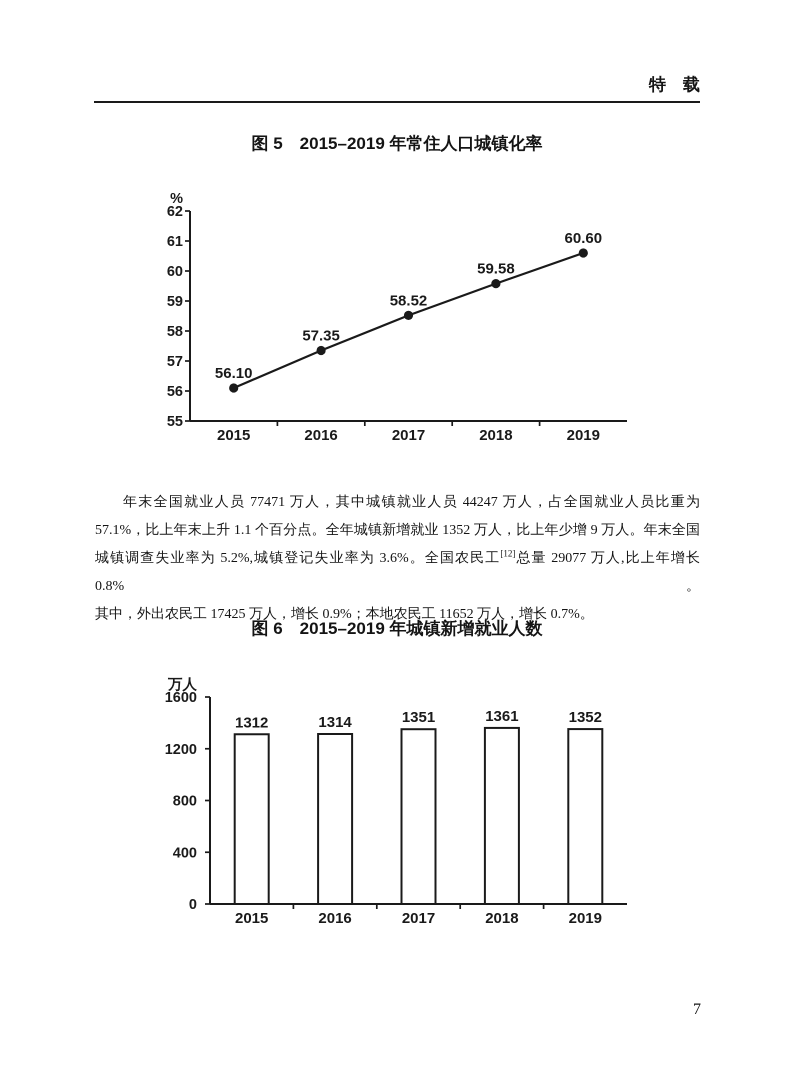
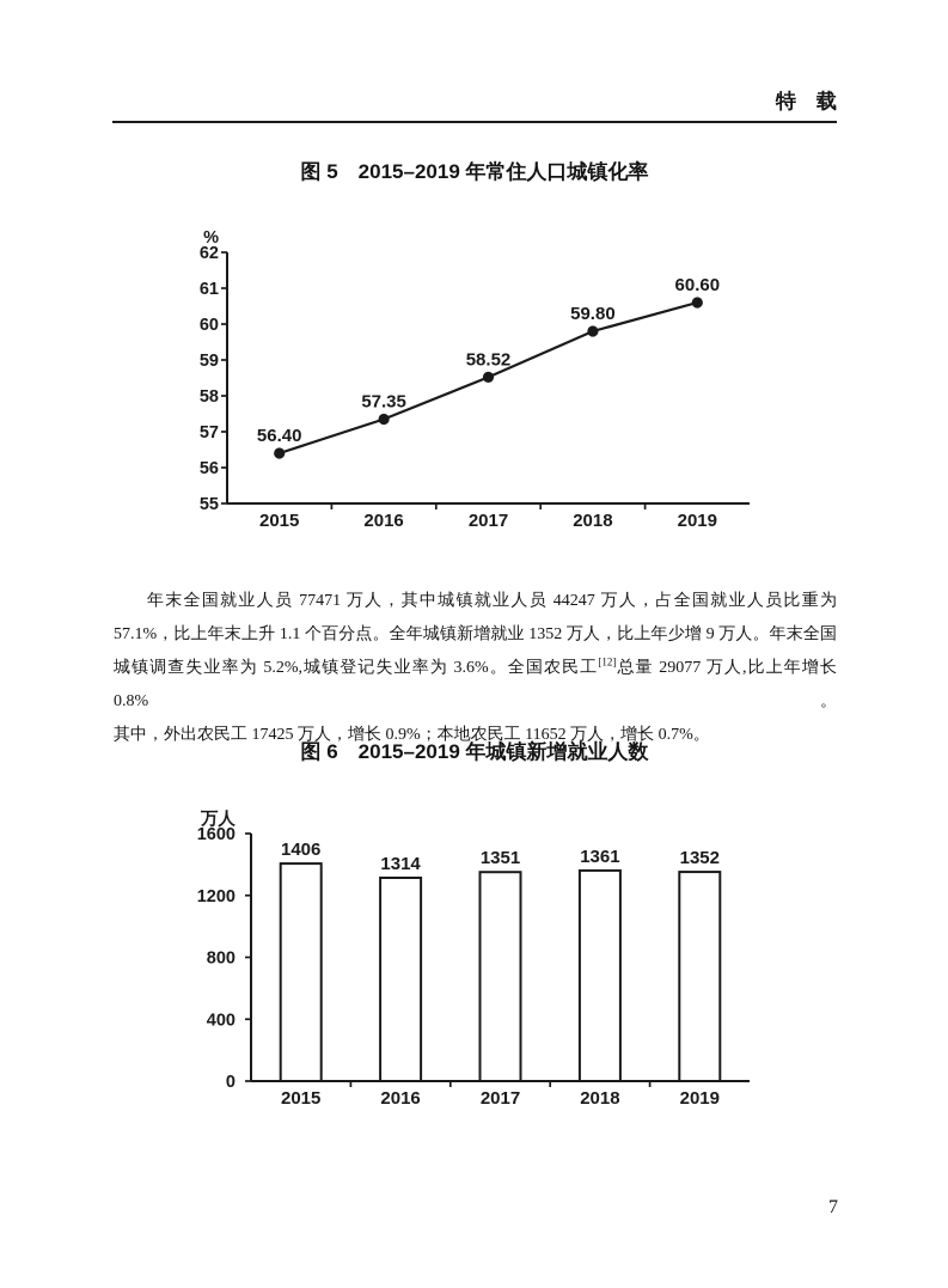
图 5 2015–2019 年常住人口城镇化率/2015: 56.10 -> 56.40
图 5 2015–2019 年常住人口城镇化率/2018: 59.58 -> 59.80
图 6 2015–2019 年城镇新增就业人数/2015: 1312 -> 1406
